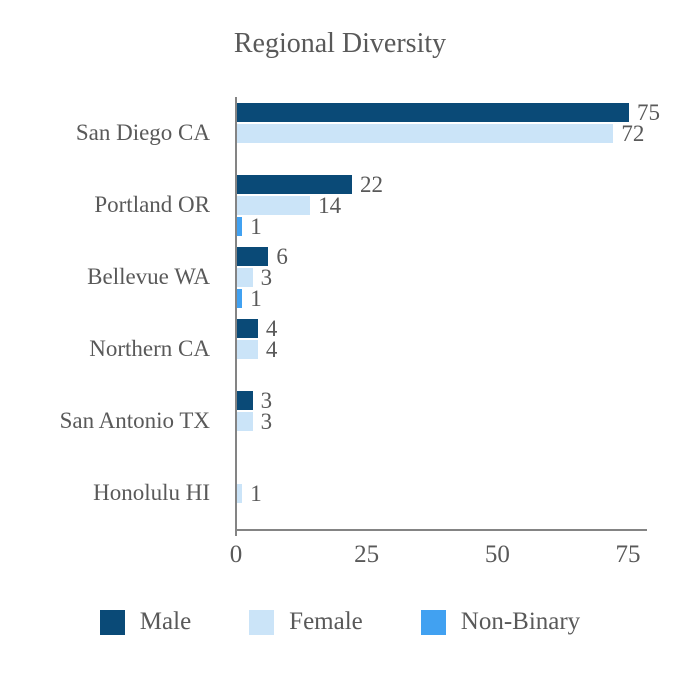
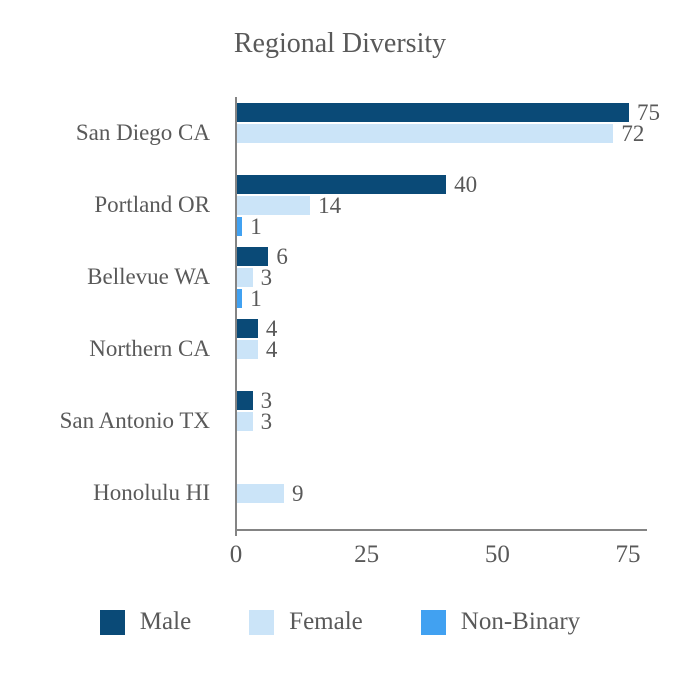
Male/Portland OR: 22 -> 40
Female/Honolulu HI: 1 -> 9
